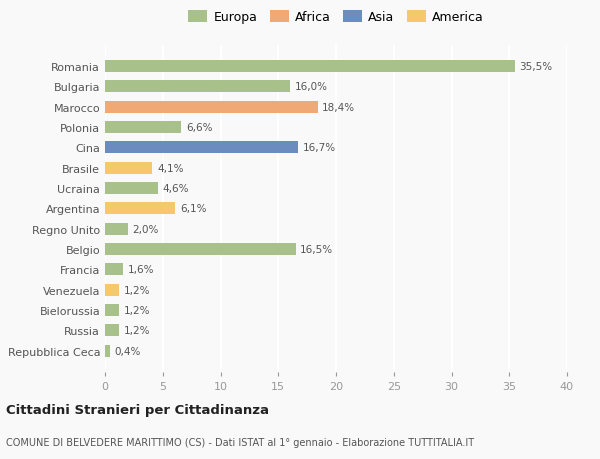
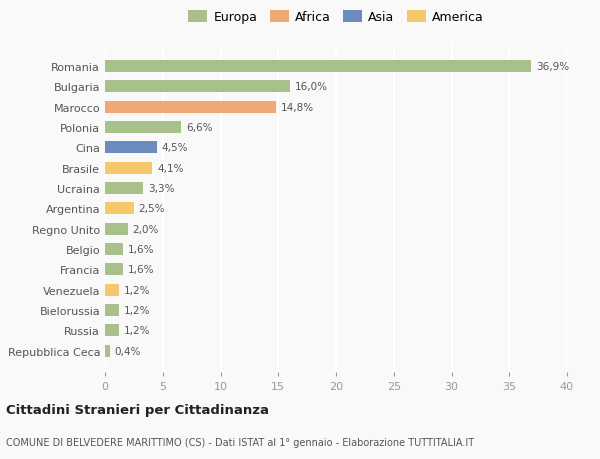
Romania: 35,5% -> 36,9%
Marocco: 18,4% -> 14,8%
Cina: 16,7% -> 4,5%
Ucraina: 4,6% -> 3,3%
Argentina: 6,1% -> 2,5%
Belgio: 16,5% -> 1,6%
